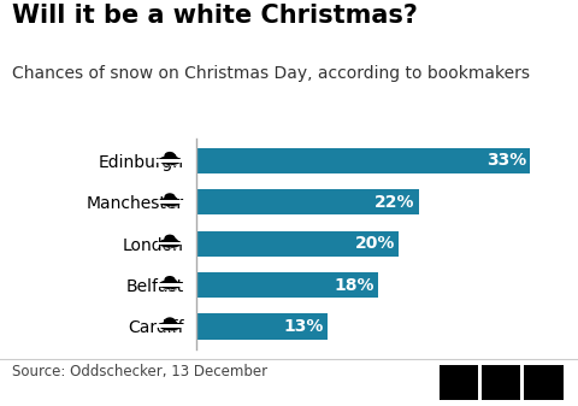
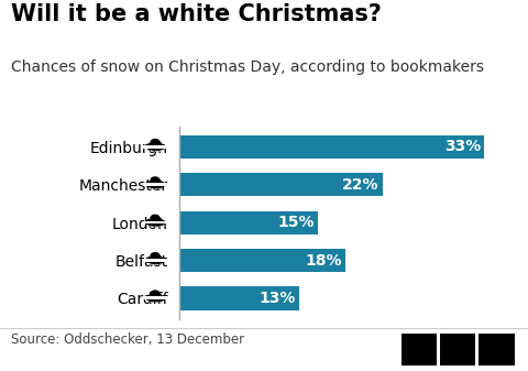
London: 20% -> 15%
